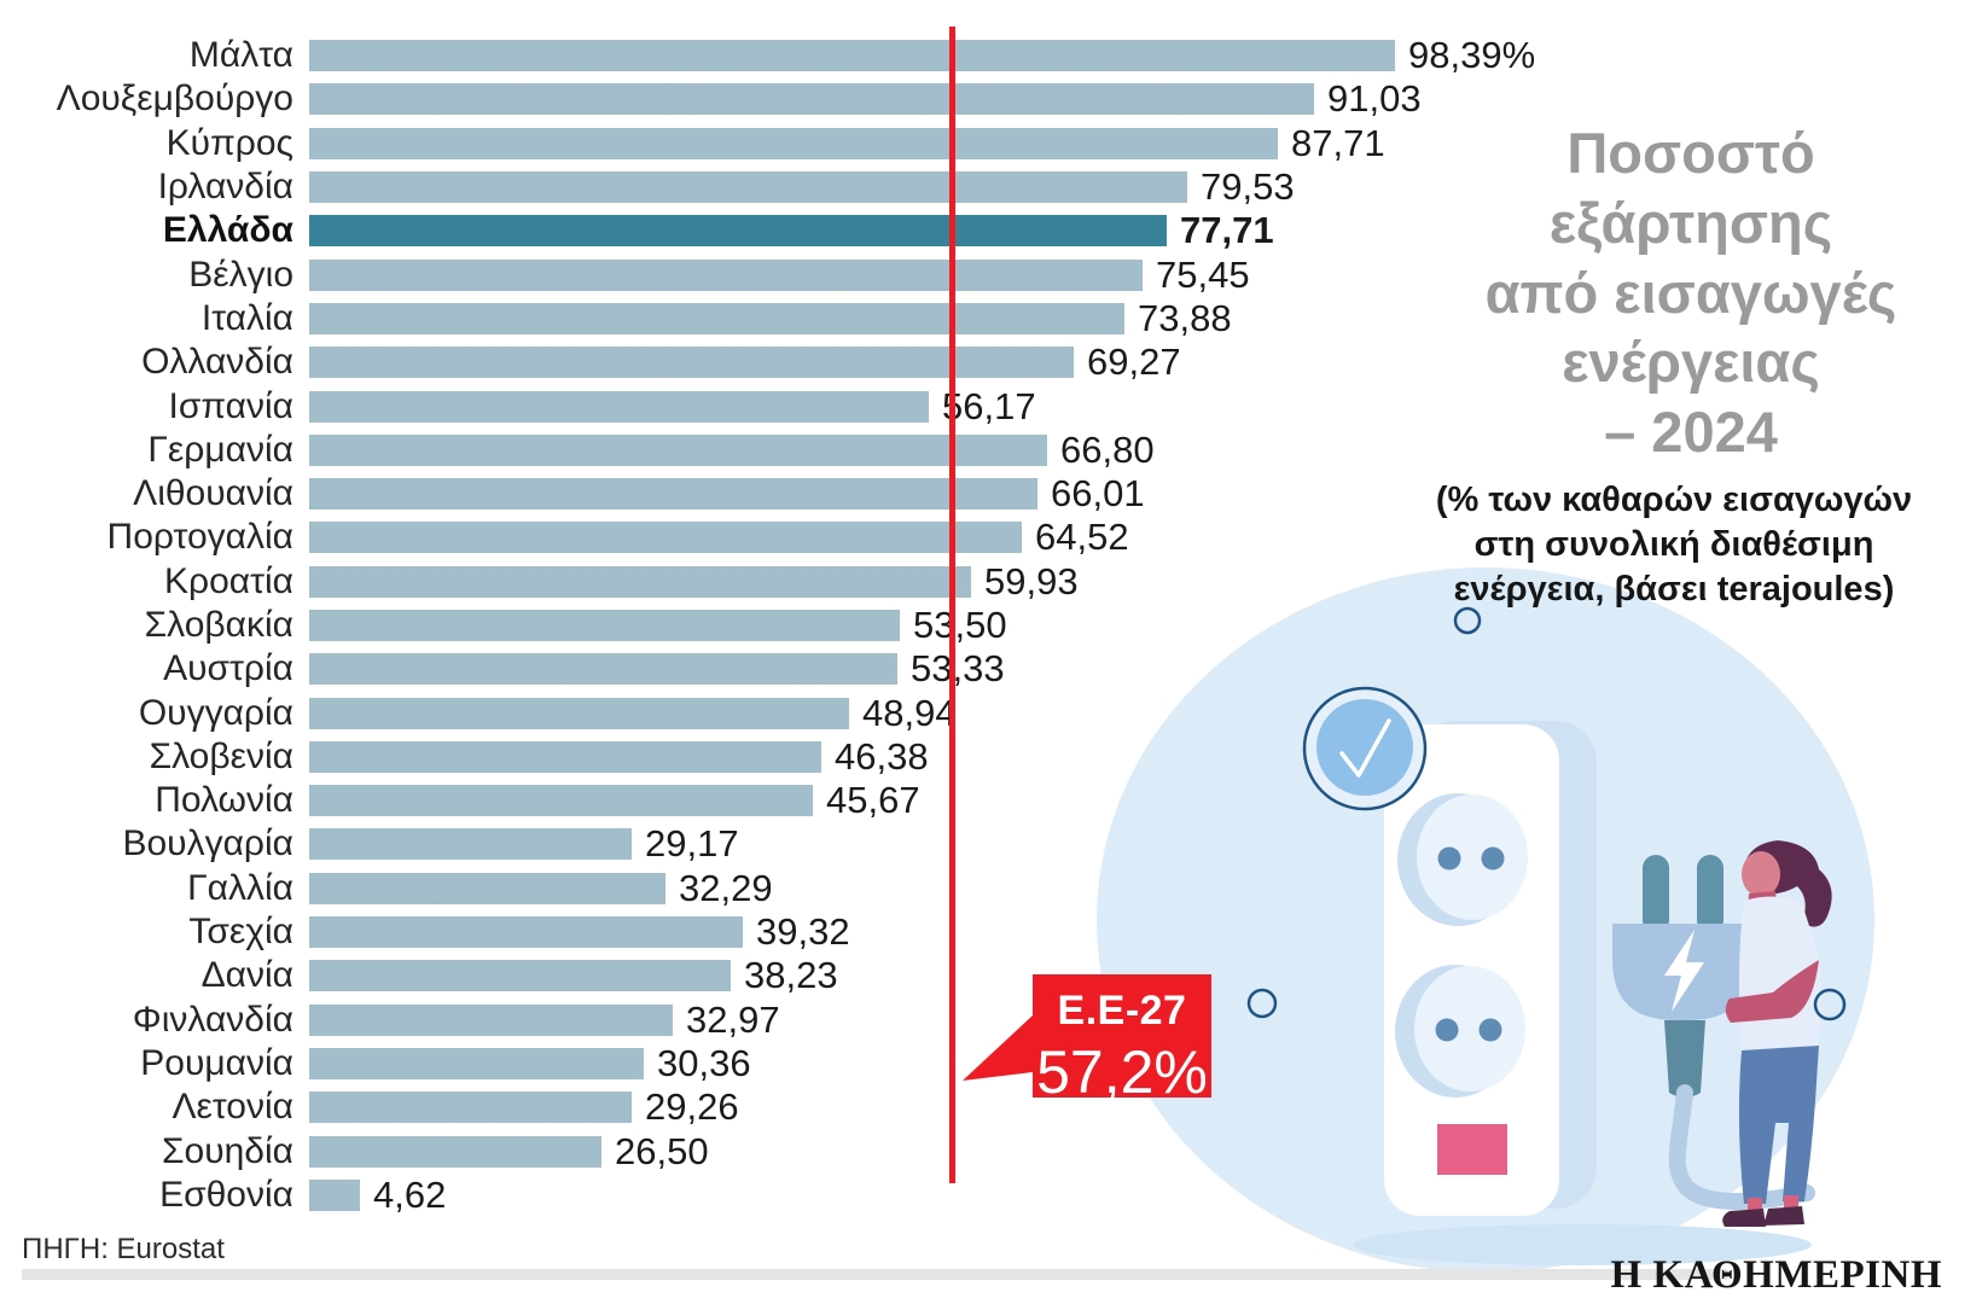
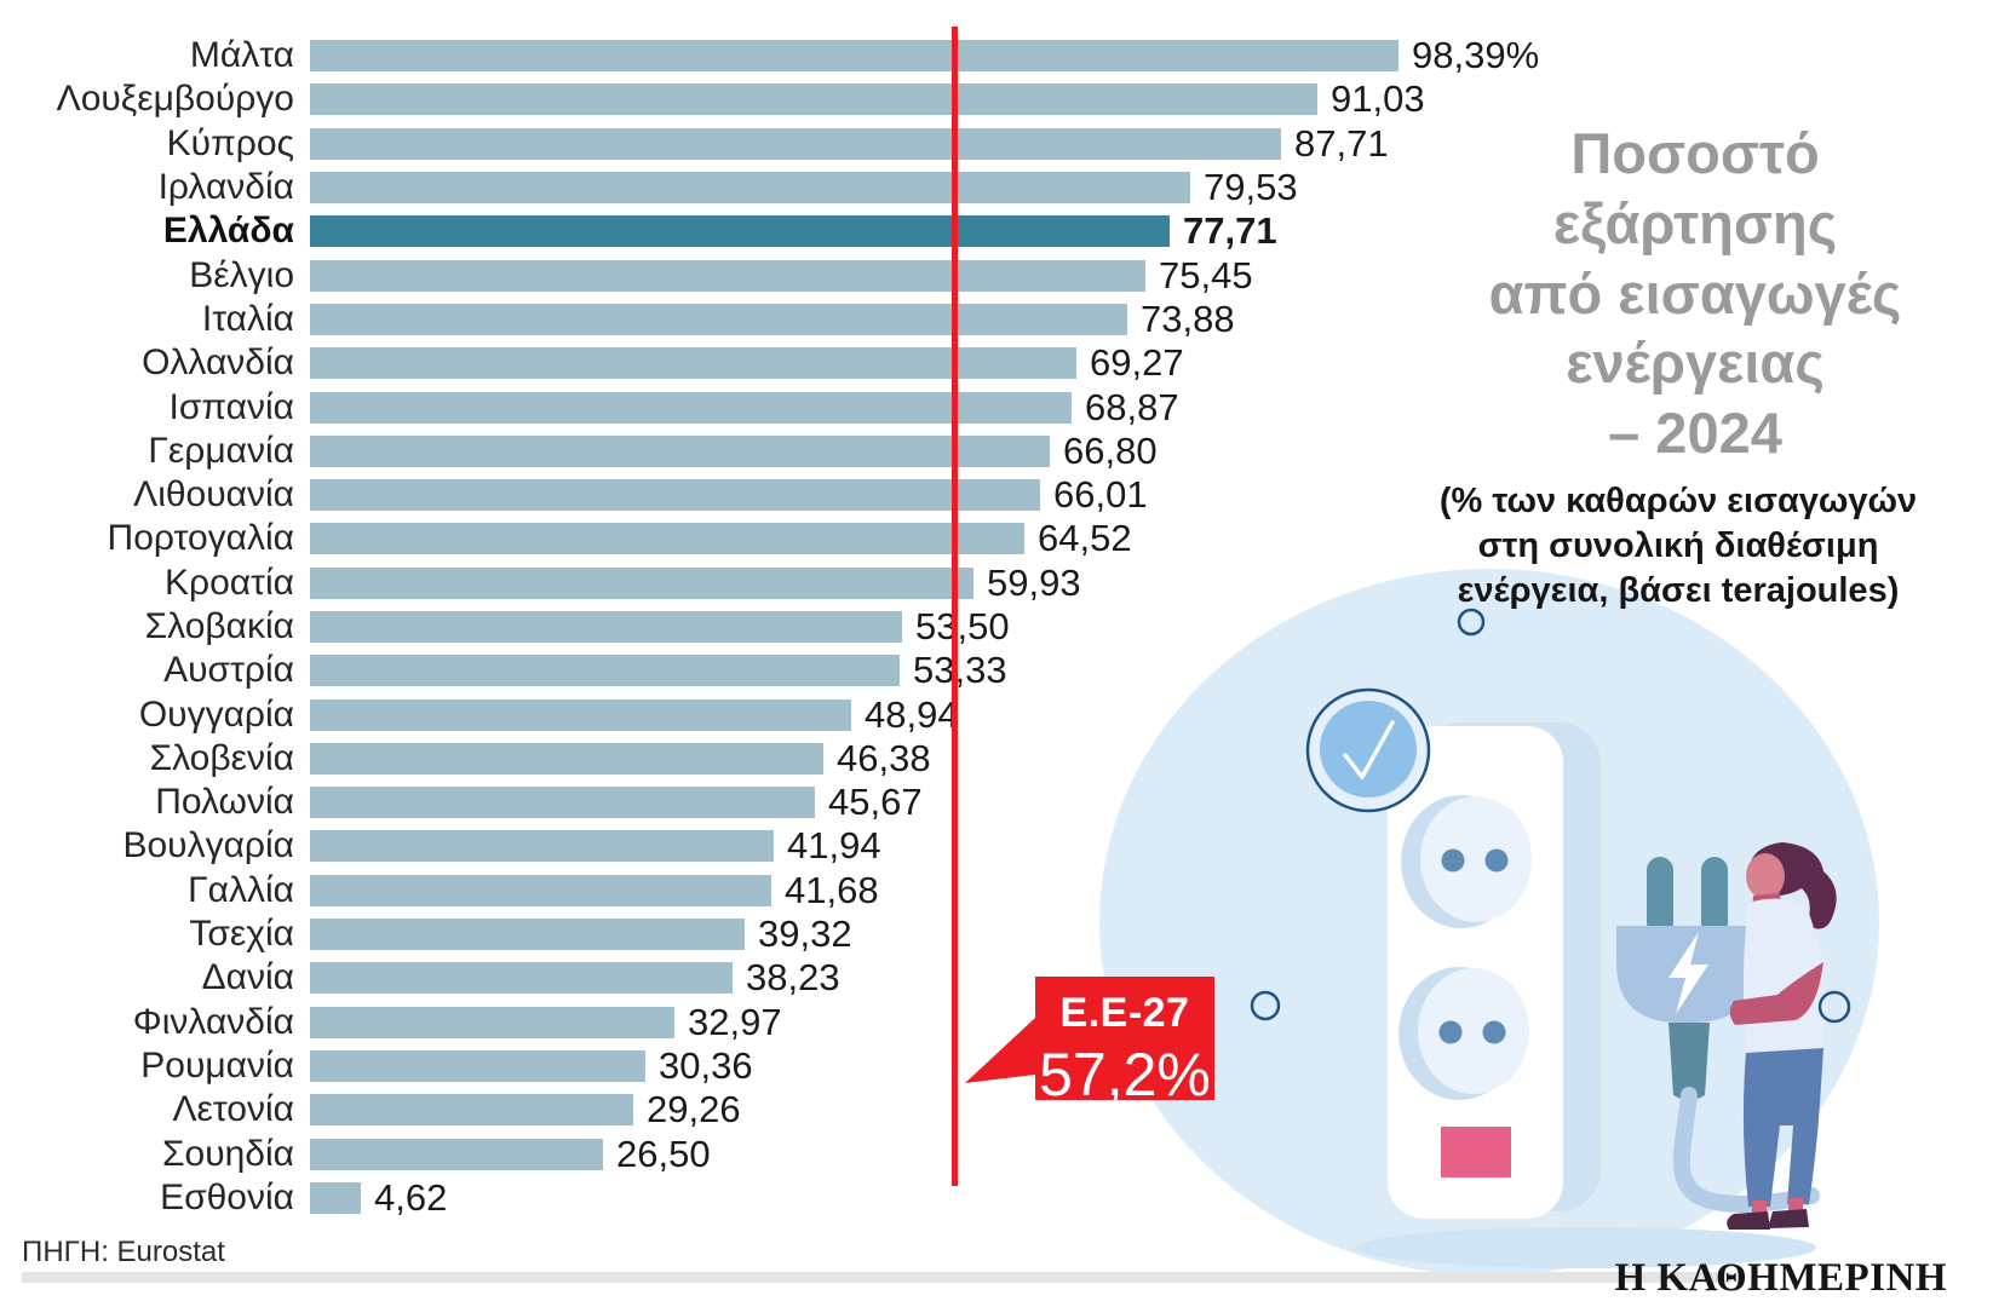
Ισπανία: 56,17 -> 68,87
Βουλγαρία: 29,17 -> 41,94
Γαλλία: 32,29 -> 41,68
